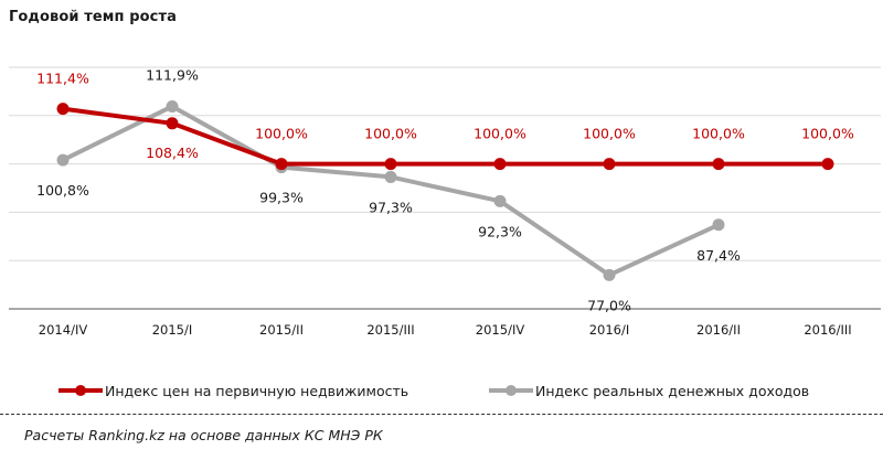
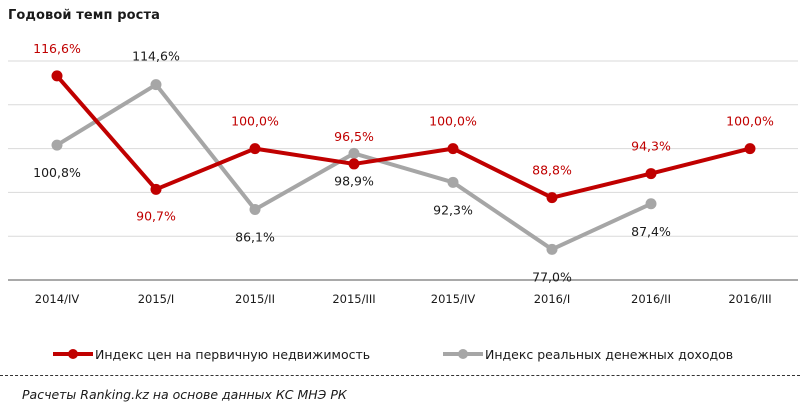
Индекс цен на первичную недвижимость/2014/IV: 111,4% -> 116,6%
Индекс цен на первичную недвижимость/2015/I: 108,4% -> 90,7%
Индекс реальных денежных доходов/2015/I: 111,9% -> 114,6%
Индекс реальных денежных доходов/2015/II: 99,3% -> 86,1%
Индекс цен на первичную недвижимость/2015/III: 100,0% -> 96,5%
Индекс реальных денежных доходов/2015/III: 97,3% -> 98,9%
Индекс цен на первичную недвижимость/2016/I: 100,0% -> 88,8%
Индекс цен на первичную недвижимость/2016/II: 100,0% -> 94,3%
